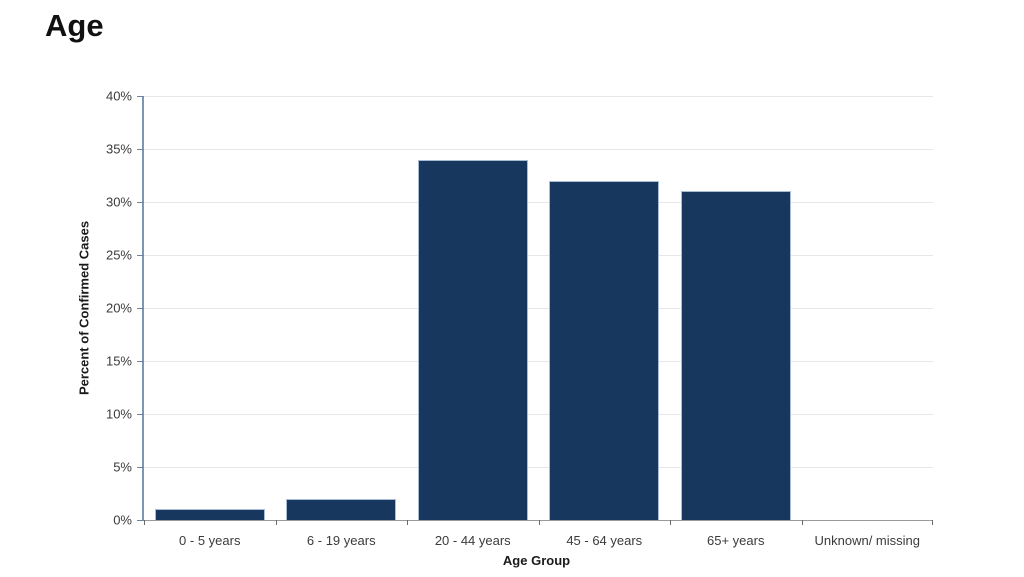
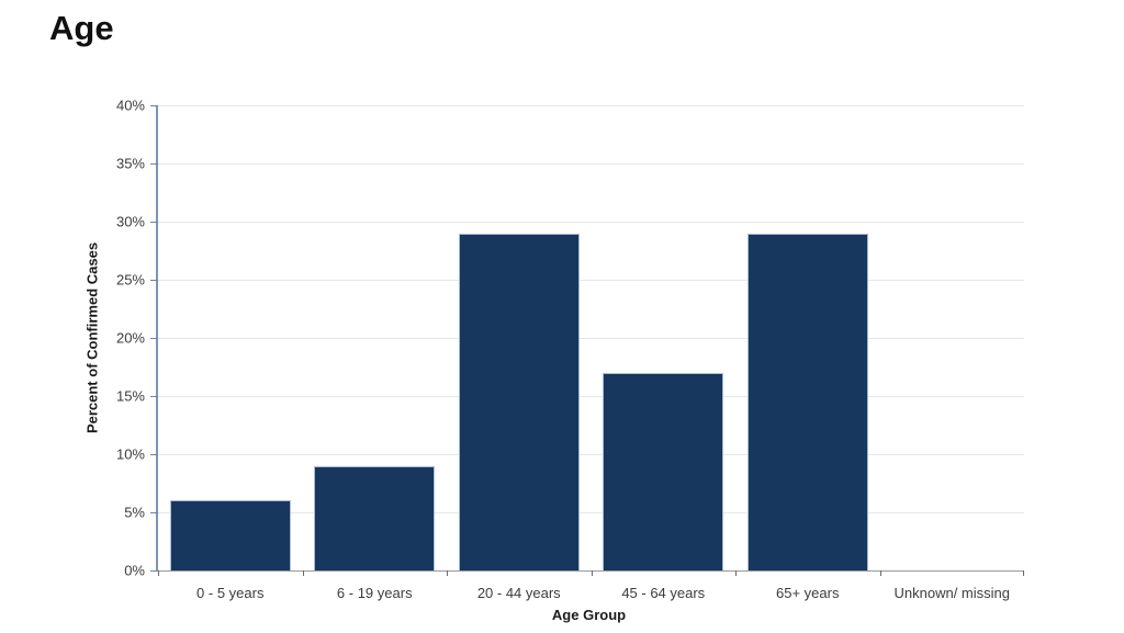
0 - 5 years: 1% -> 6%
6 - 19 years: 2% -> 9%
20 - 44 years: 34% -> 29%
45 - 64 years: 32% -> 17%
65+ years: 31% -> 29%
